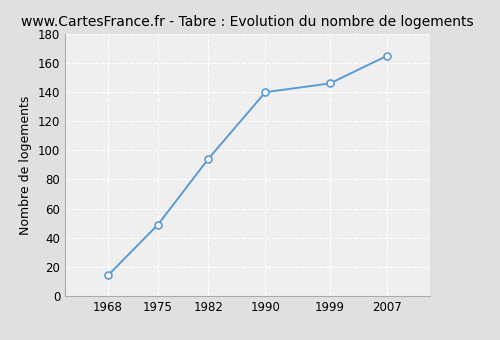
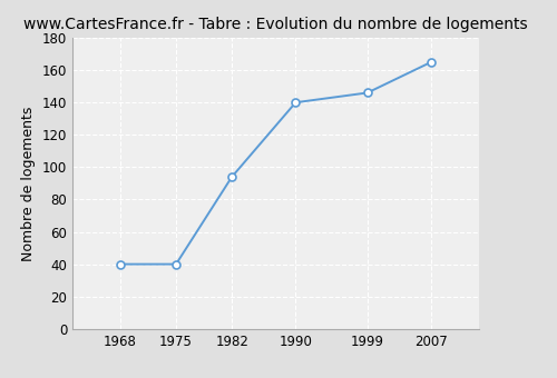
1968: 14 -> 40
1975: 49 -> 40
